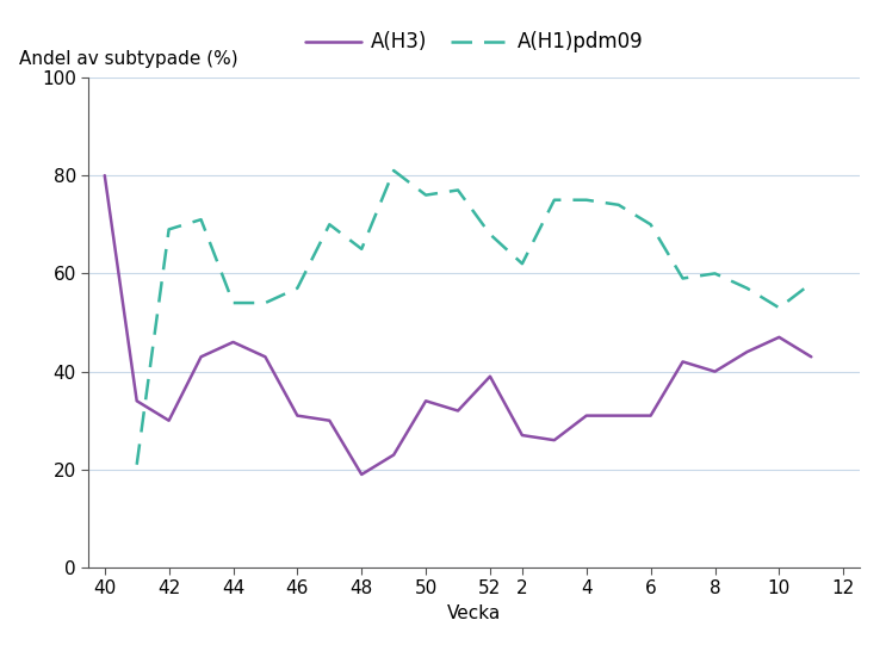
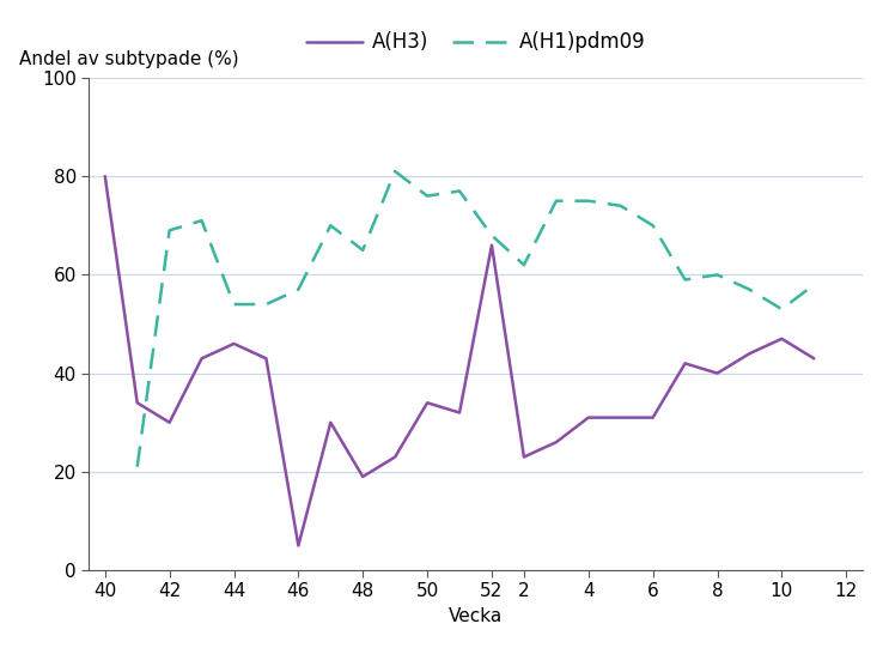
A(H3)/46: 31 -> 5
A(H3)/52: 39 -> 66
A(H3)/2: 27 -> 23
